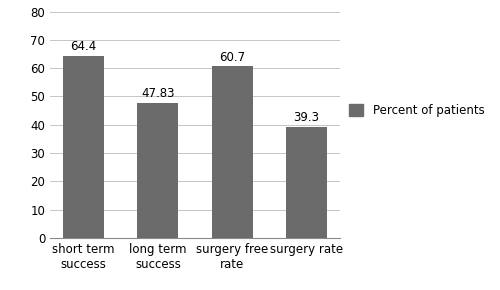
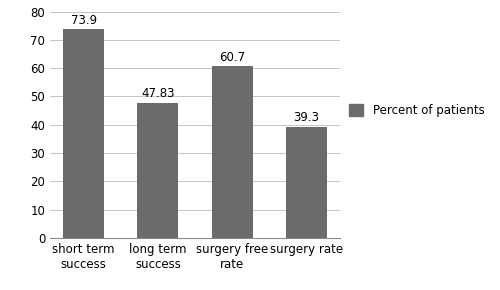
short term success: 64.4 -> 73.9
